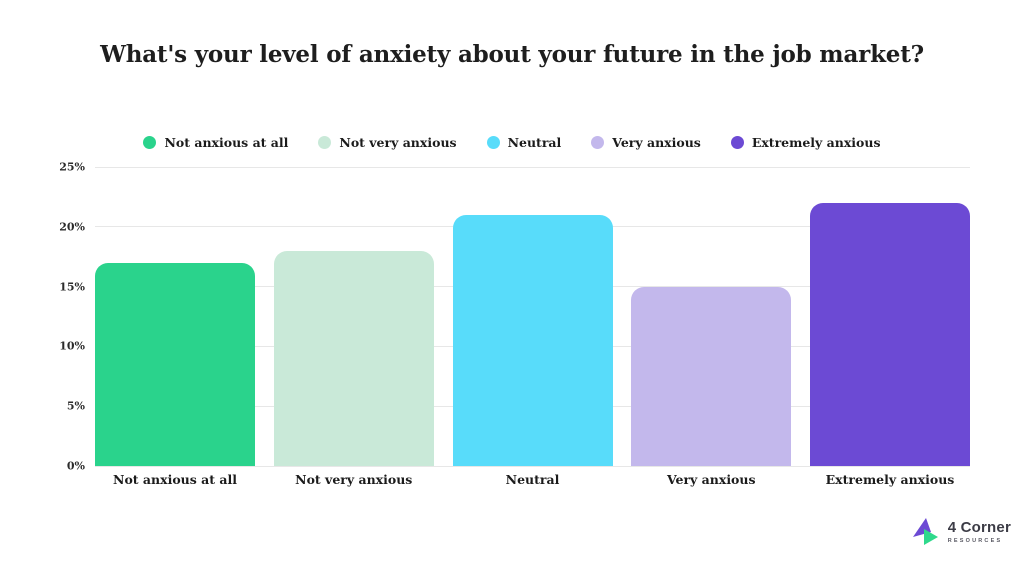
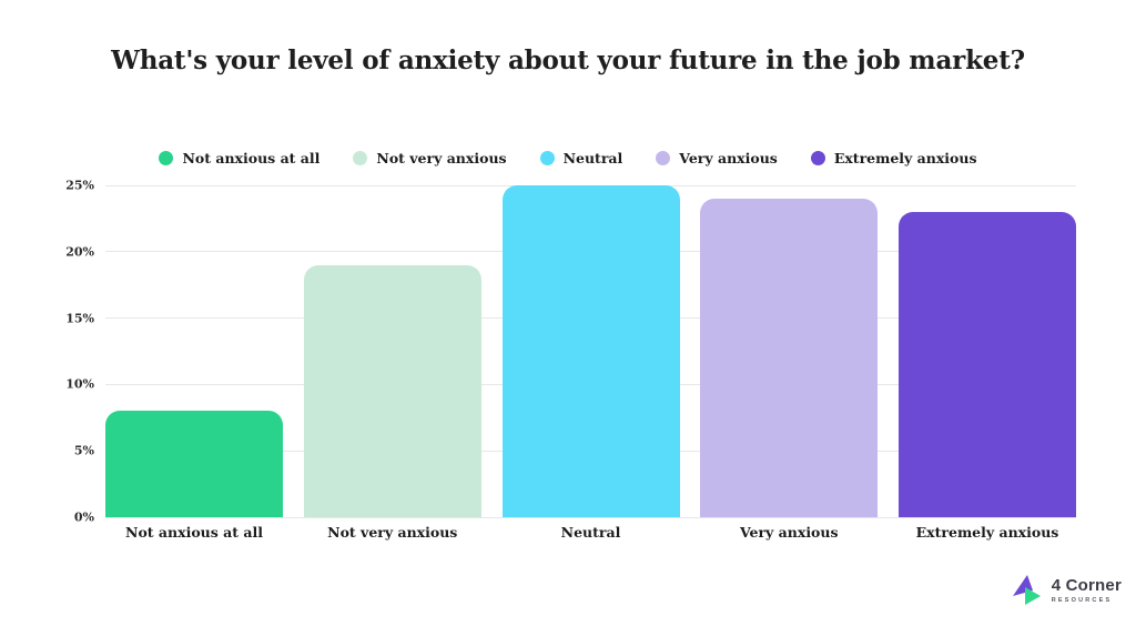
Not anxious at all: 17% -> 8%
Not very anxious: 18% -> 19%
Neutral: 21% -> 25%
Very anxious: 15% -> 24%
Extremely anxious: 22% -> 23%
